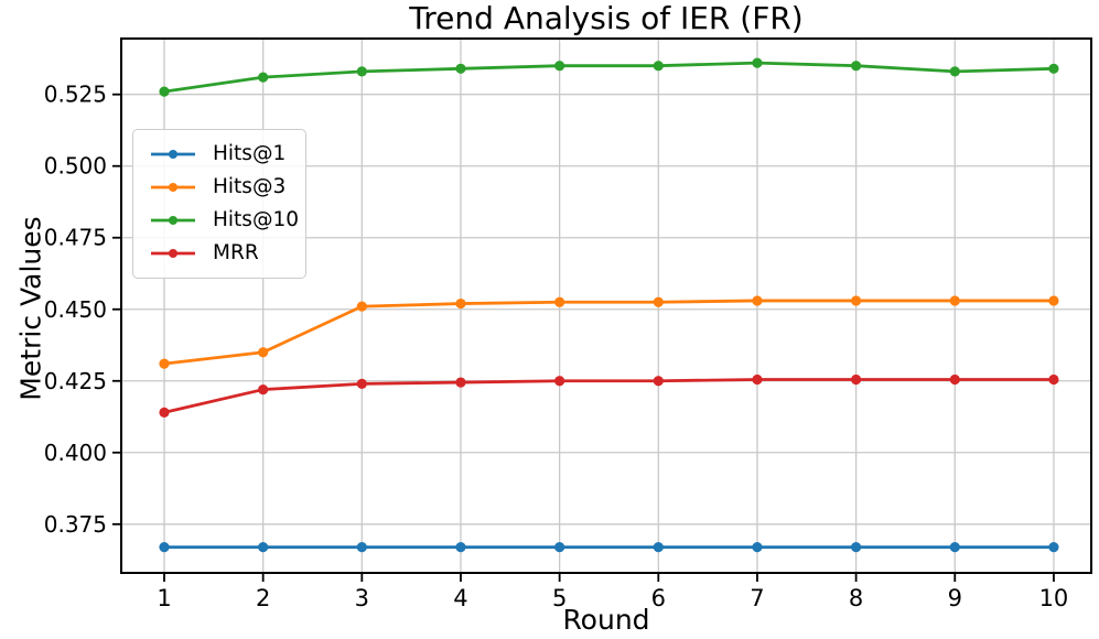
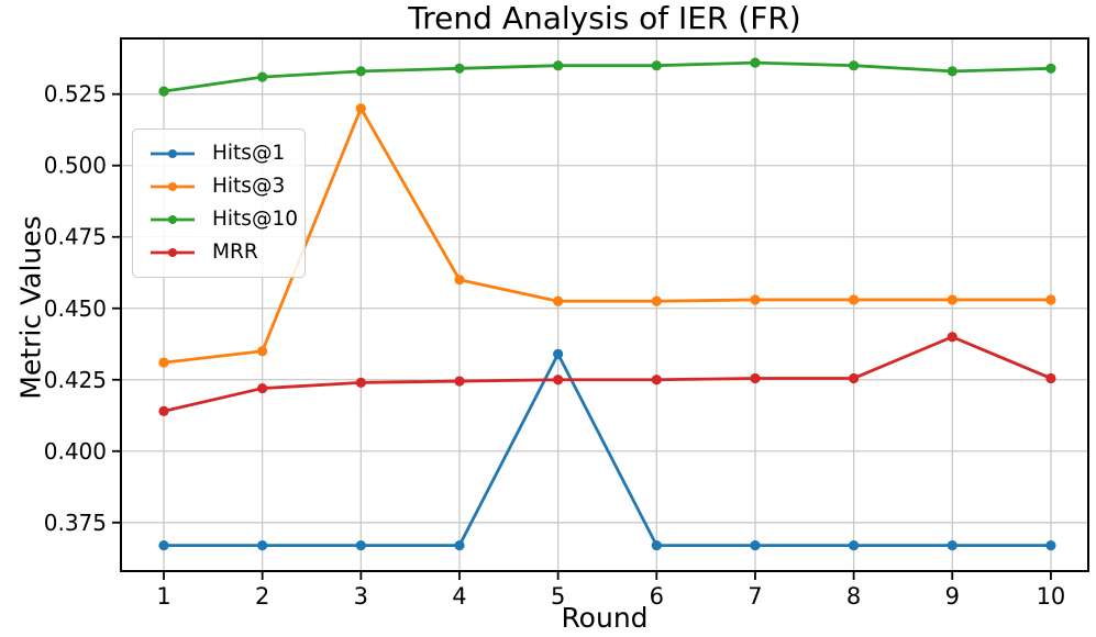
Hits@3/3: 0.451 -> 0.520
Hits@3/4: 0.452 -> 0.460
Hits@1/5: 0.367 -> 0.434
MRR/9: 0.425 -> 0.440
